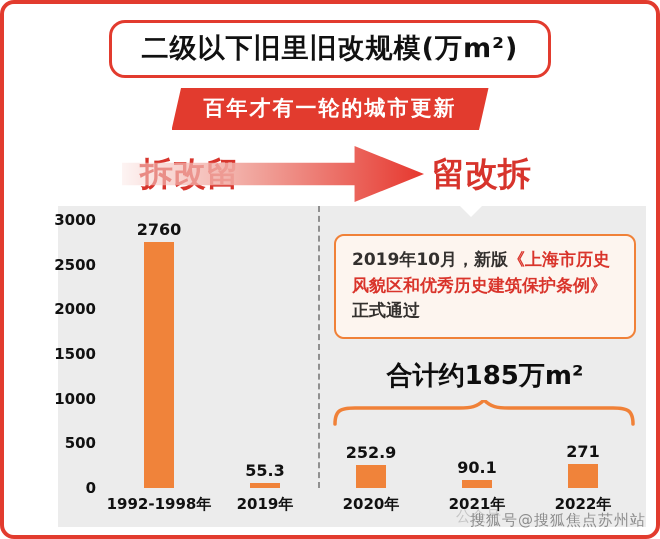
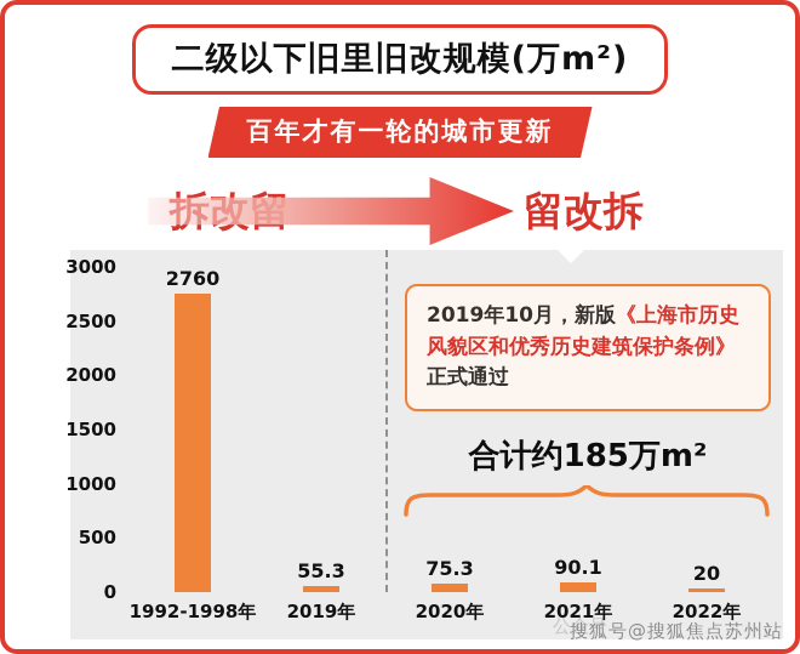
2020年: 252.9 -> 75.3
2022年: 271 -> 20
